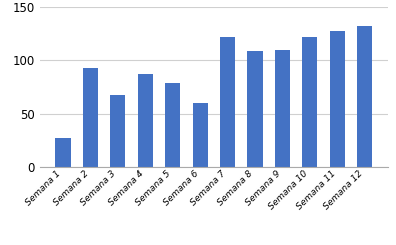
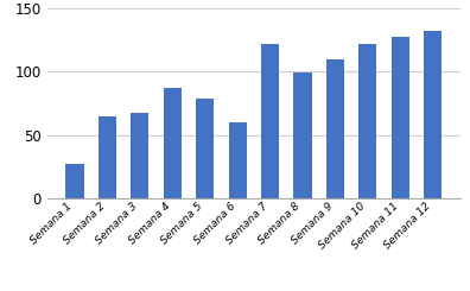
Semana 2: 93 -> 65
Semana 8: 109 -> 99
